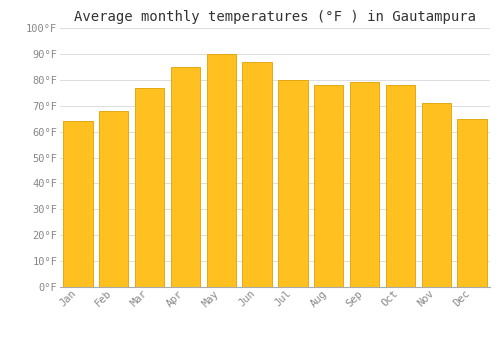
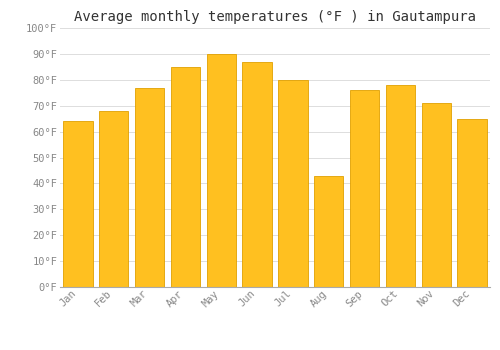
Aug: 78°F -> 43°F
Sep: 79°F -> 76°F
